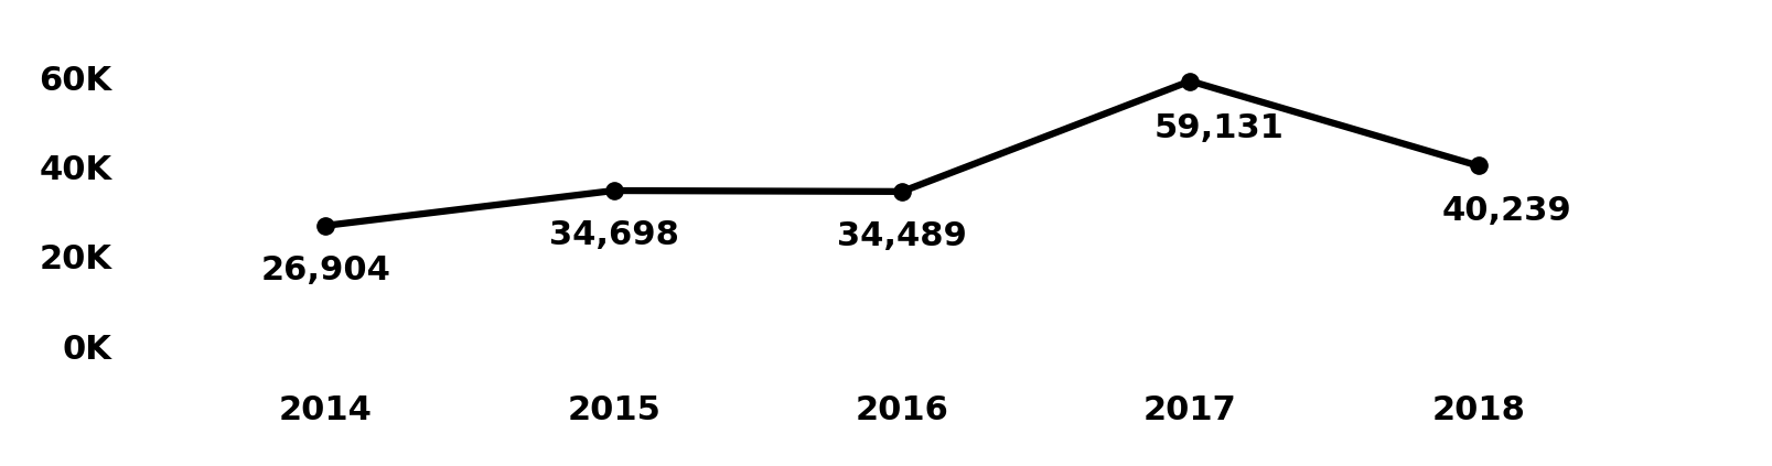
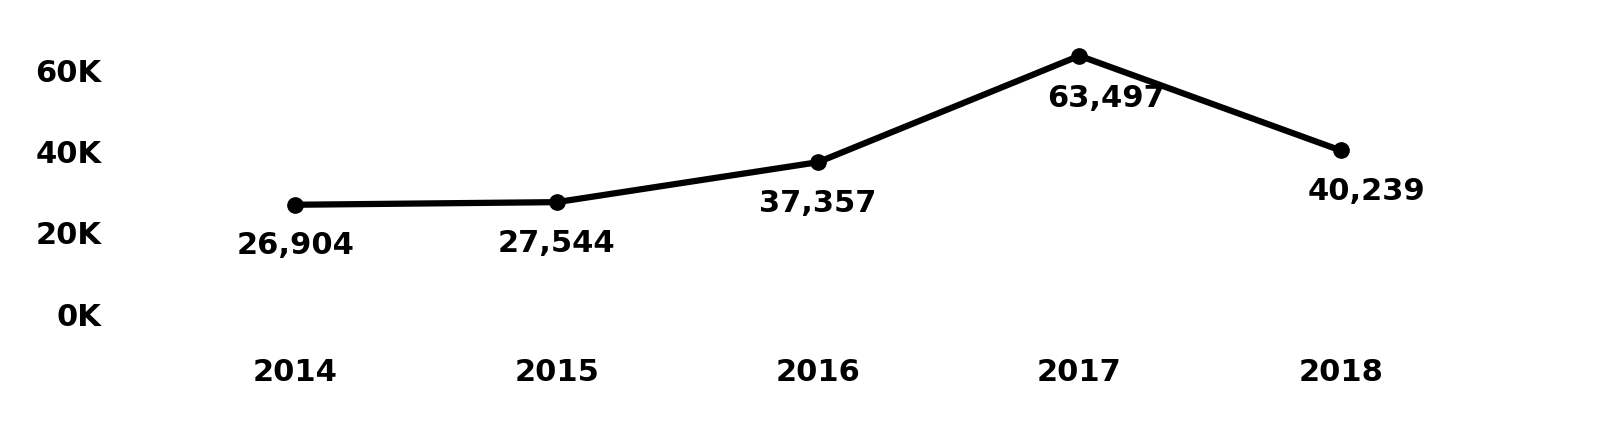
2015: 34,698 -> 27,544
2016: 34,489 -> 37,357
2017: 59,131 -> 63,497
